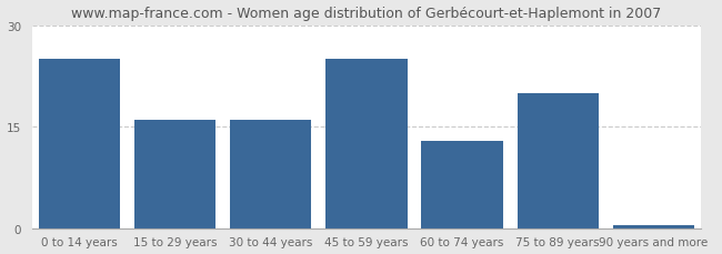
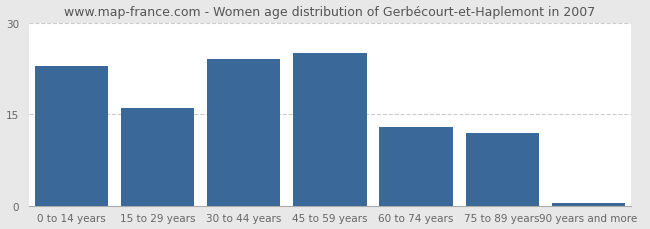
0 to 14 years: 25.0 -> 23.0
30 to 44 years: 16.0 -> 24.0
75 to 89 years: 20.0 -> 12.0
